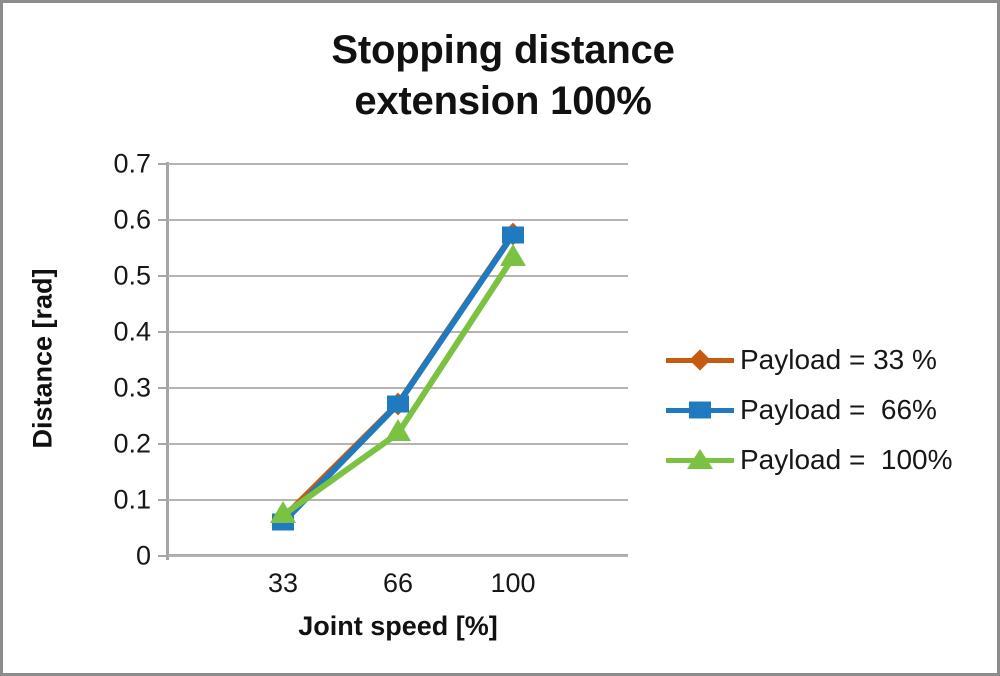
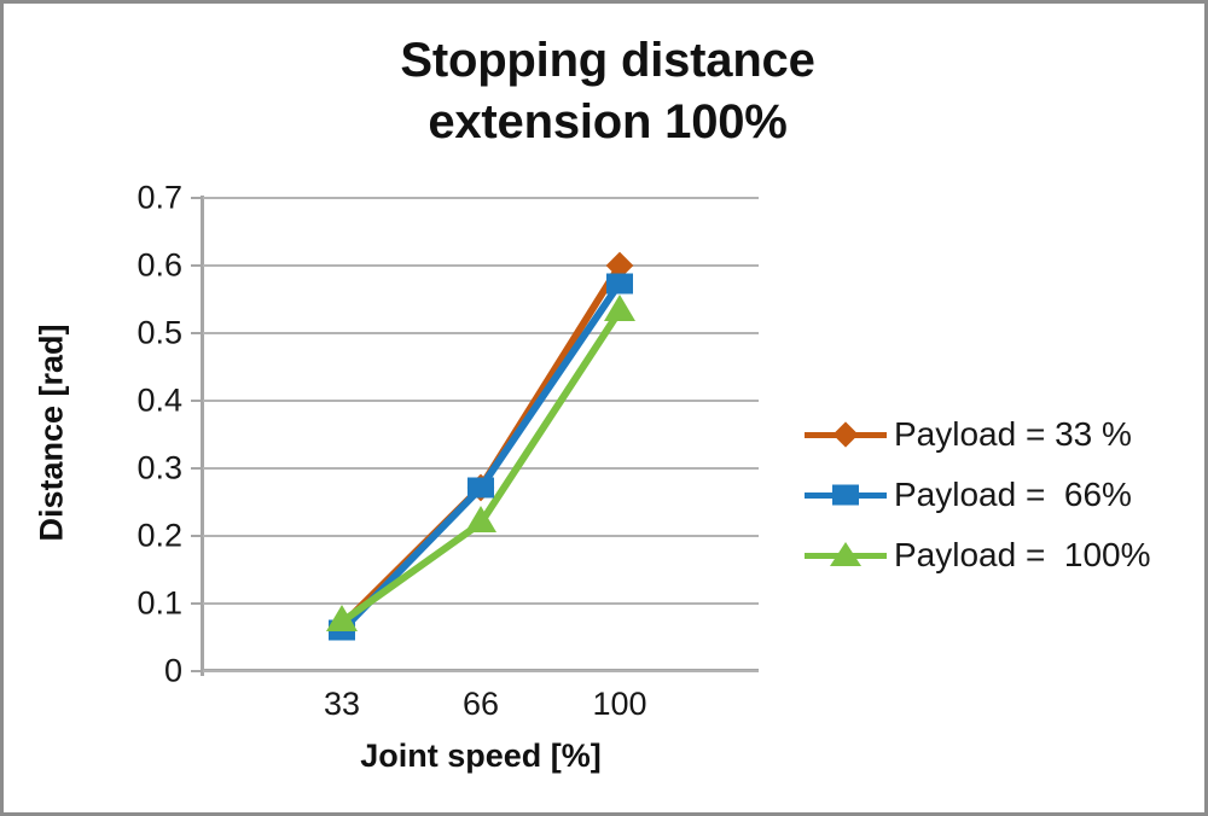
Payload = 33 %/100: 0.57 -> 0.60
